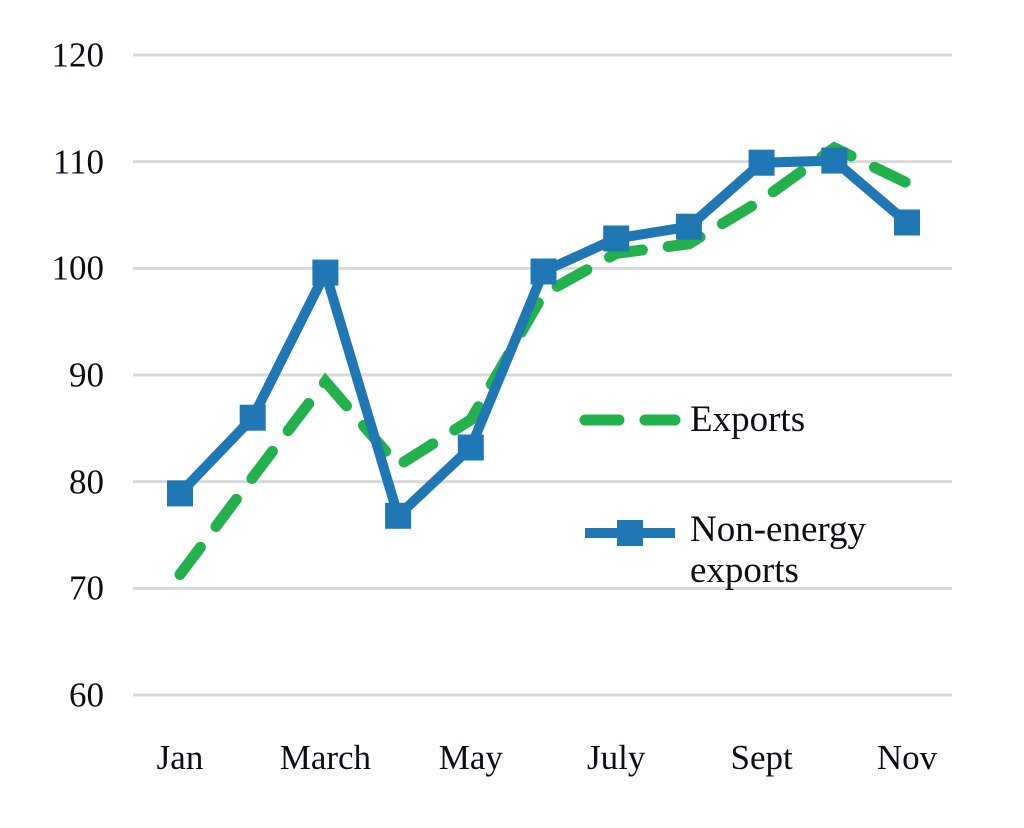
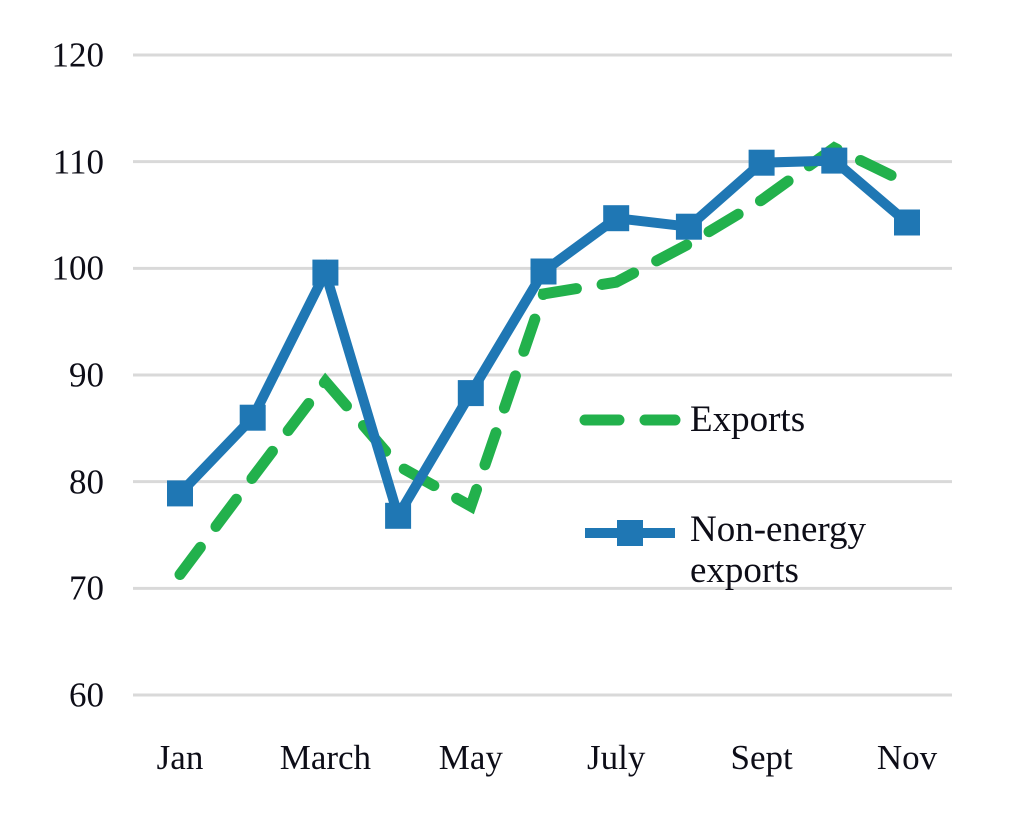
Exports/May: 85.8 -> 77.7
Non-energy exports/May: 83.2 -> 88.3
Exports/July: 101.4 -> 98.7
Non-energy exports/July: 102.8 -> 104.7
